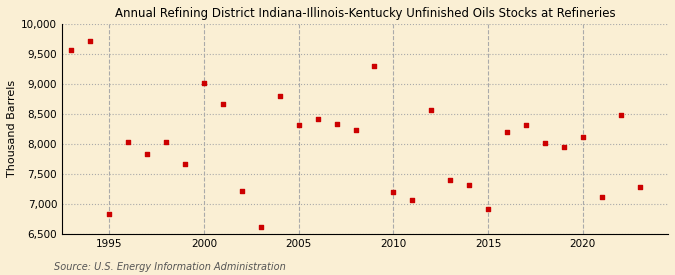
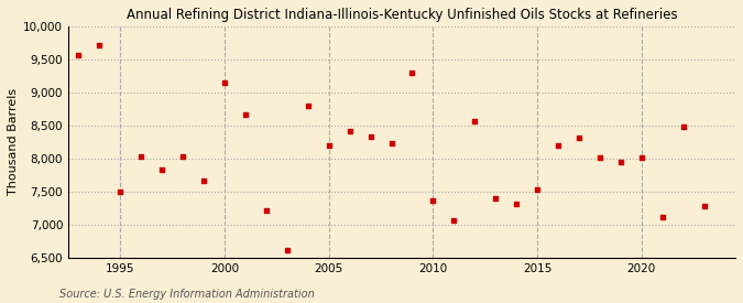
1995: 6,840 -> 7,500
2000: 9,020 -> 9,150
2005: 8,320 -> 8,200
2010: 7,200 -> 7,370
2015: 6,920 -> 7,540
2020: 8,120 -> 8,010
